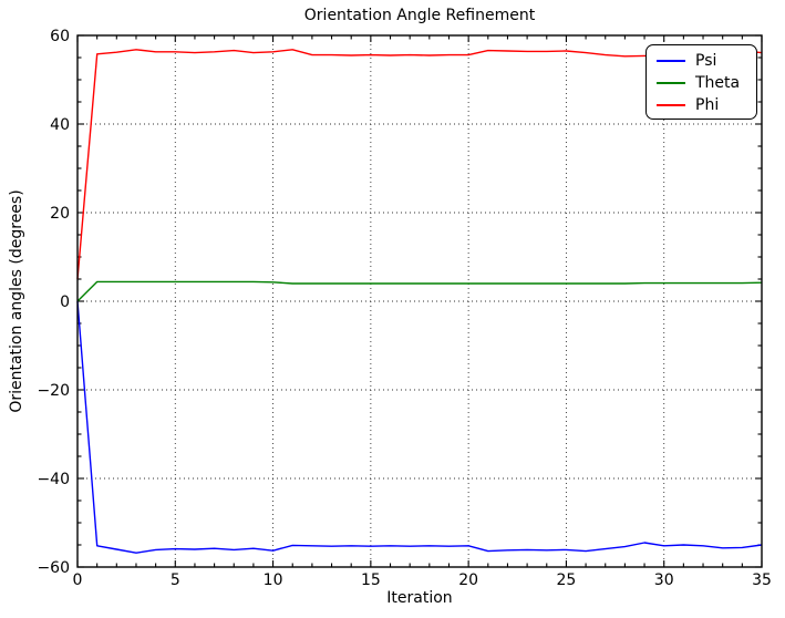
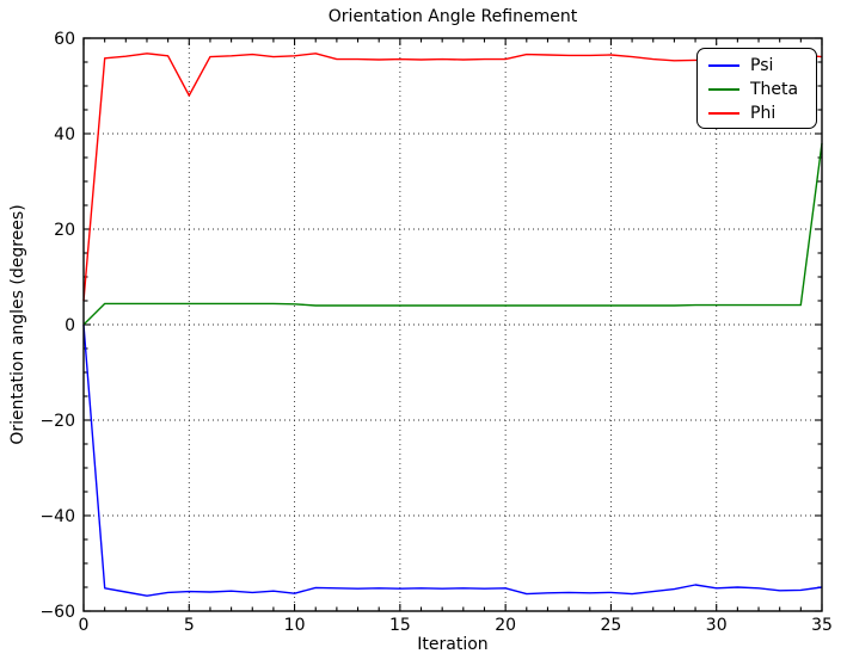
Phi/5: 56 -> 48
Theta/35: 4 -> 38
